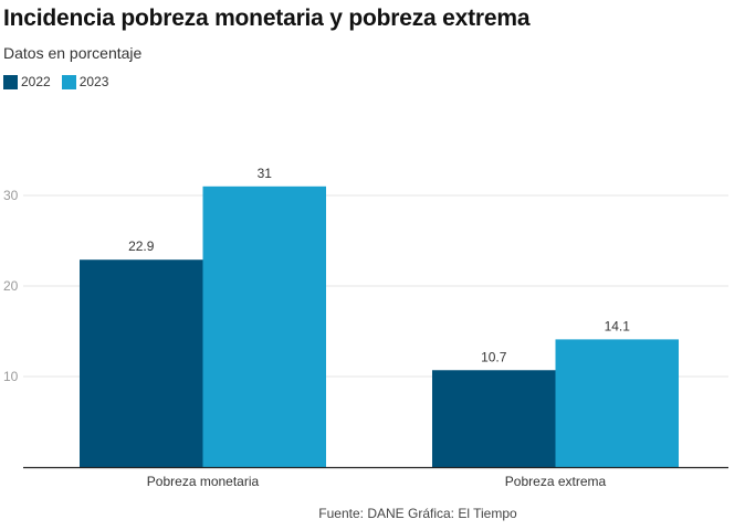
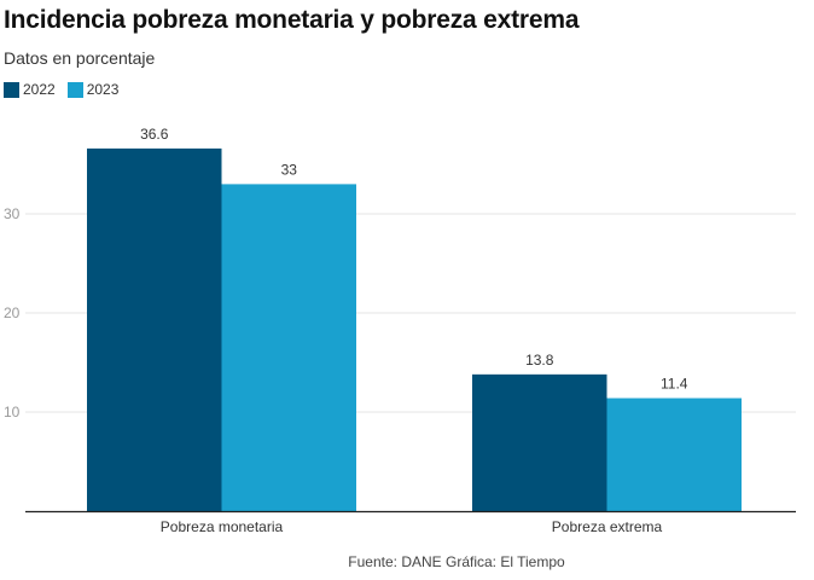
2022/Pobreza monetaria: 22.9 -> 36.6
2023/Pobreza monetaria: 31 -> 33
2022/Pobreza extrema: 10.7 -> 13.8
2023/Pobreza extrema: 14.1 -> 11.4
